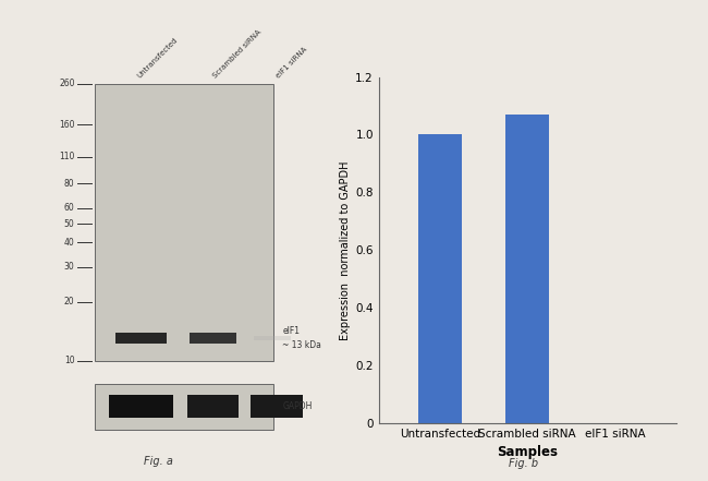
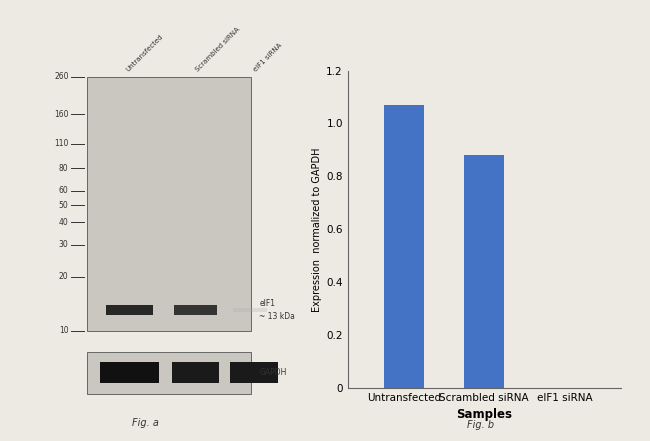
Untransfected: 1.00 -> 1.07
Scrambled siRNA: 1.07 -> 0.88
